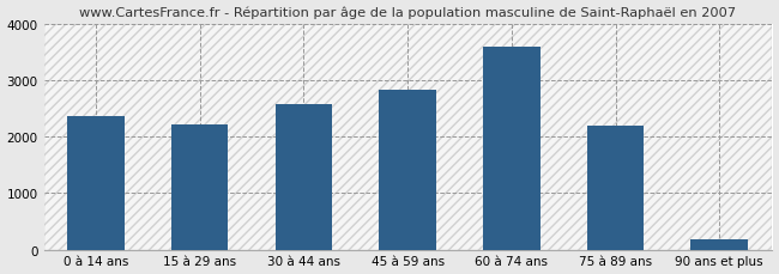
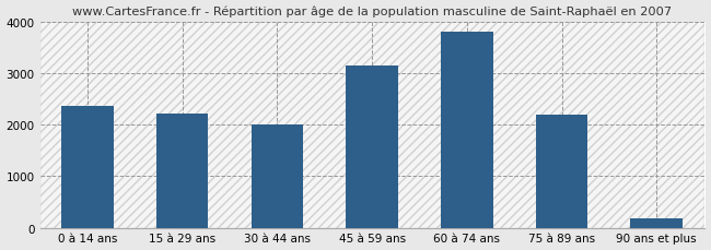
30 à 44 ans: 2580 -> 2000
45 à 59 ans: 2840 -> 3150
60 à 74 ans: 3600 -> 3800
